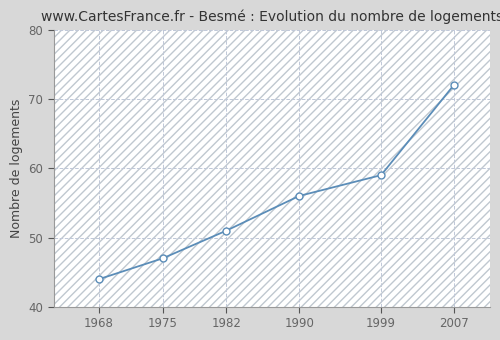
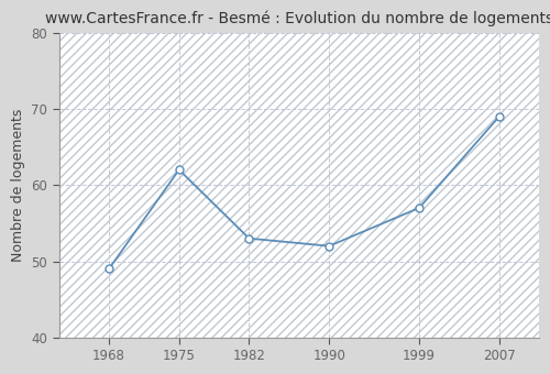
1968: 44 -> 49
1975: 47 -> 62
1982: 51 -> 53
1990: 56 -> 52
1999: 59 -> 57
2007: 72 -> 69
